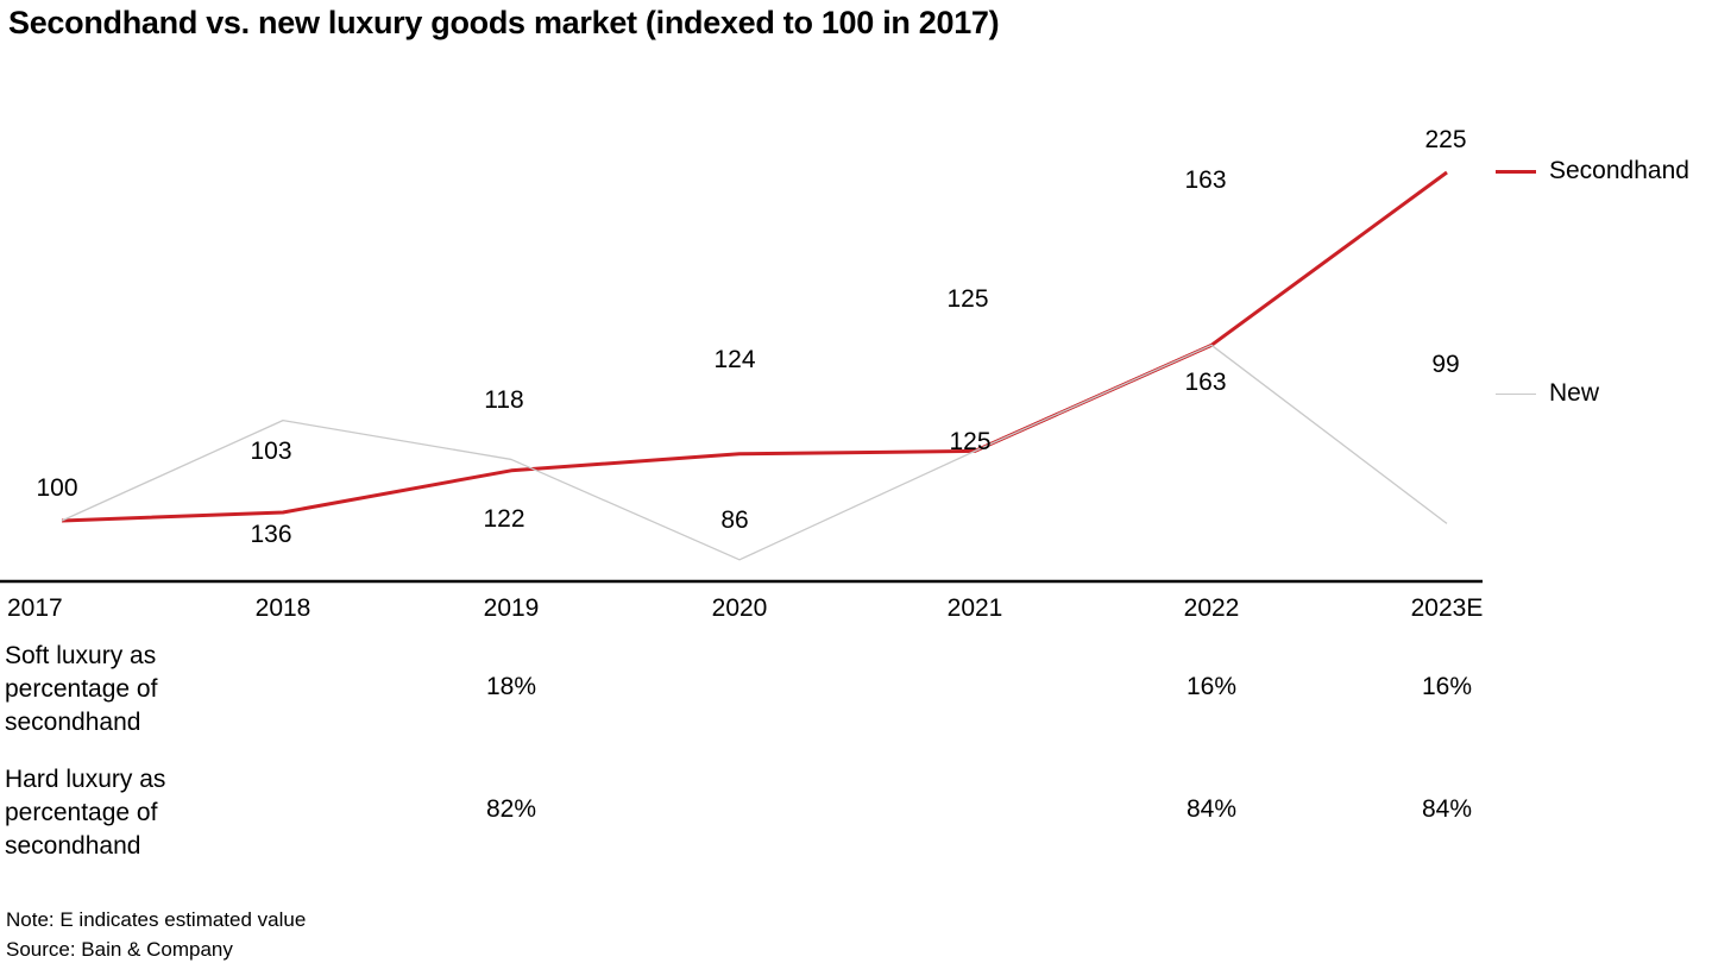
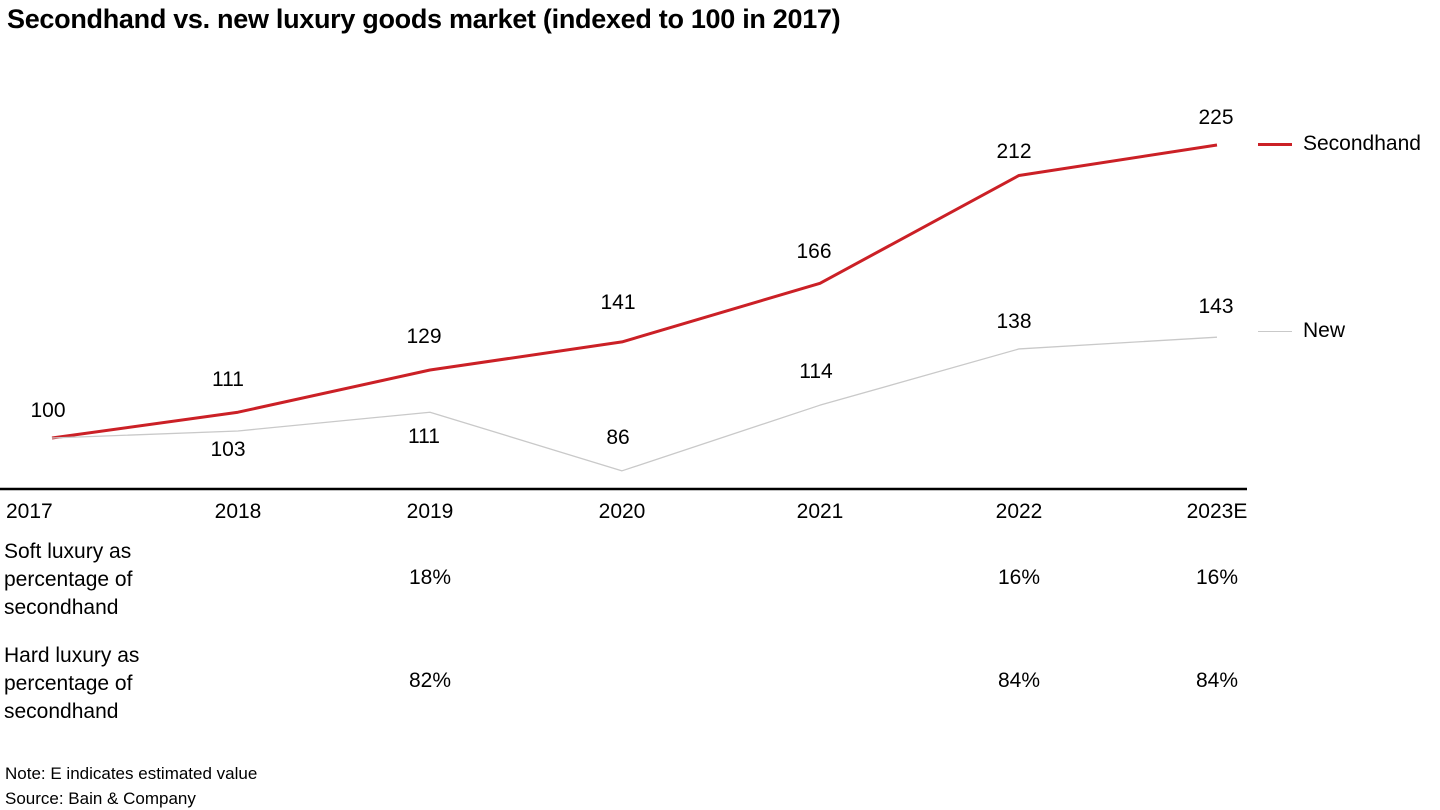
Secondhand/2018: 103 -> 111
New/2018: 136 -> 103
Secondhand/2019: 118 -> 129
New/2019: 122 -> 111
Secondhand/2020: 124 -> 141
Secondhand/2021: 125 -> 166
New/2021: 125 -> 114
Secondhand/2022: 163 -> 212
New/2022: 163 -> 138
New/2023E: 99 -> 143
